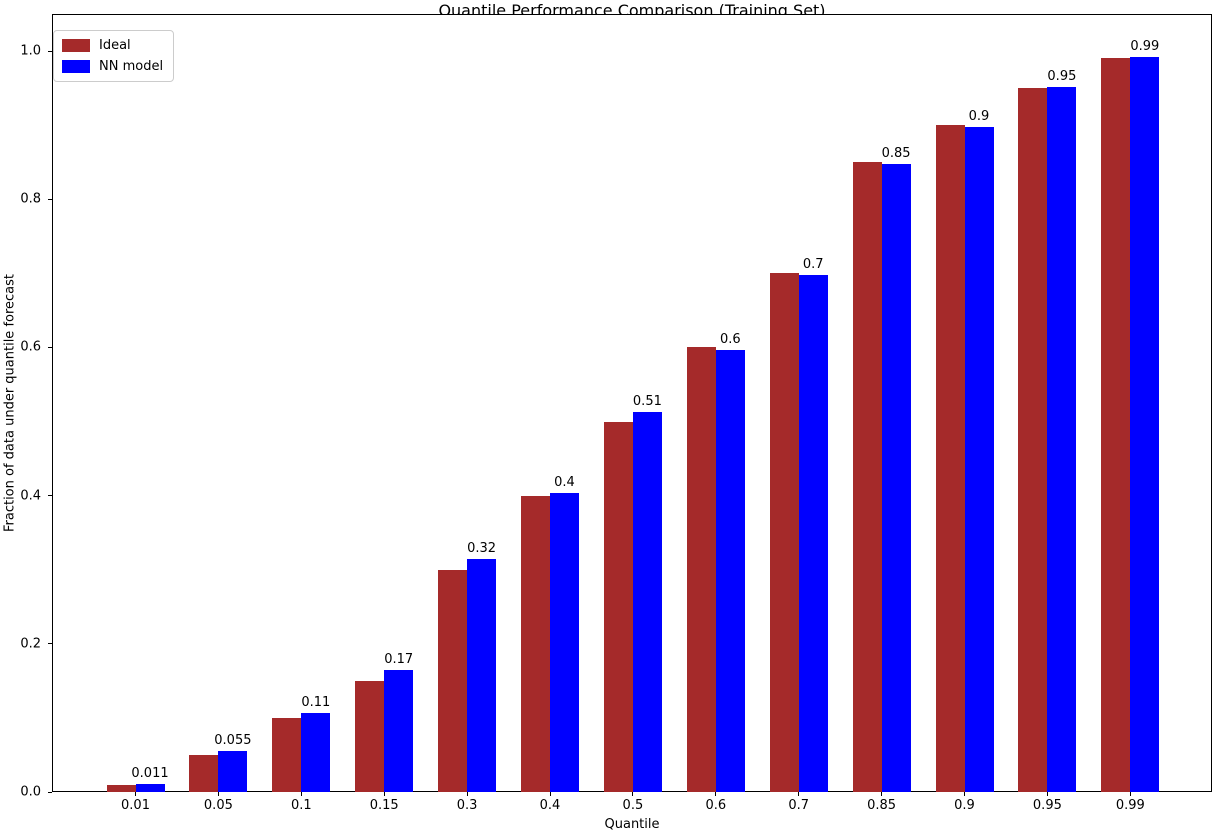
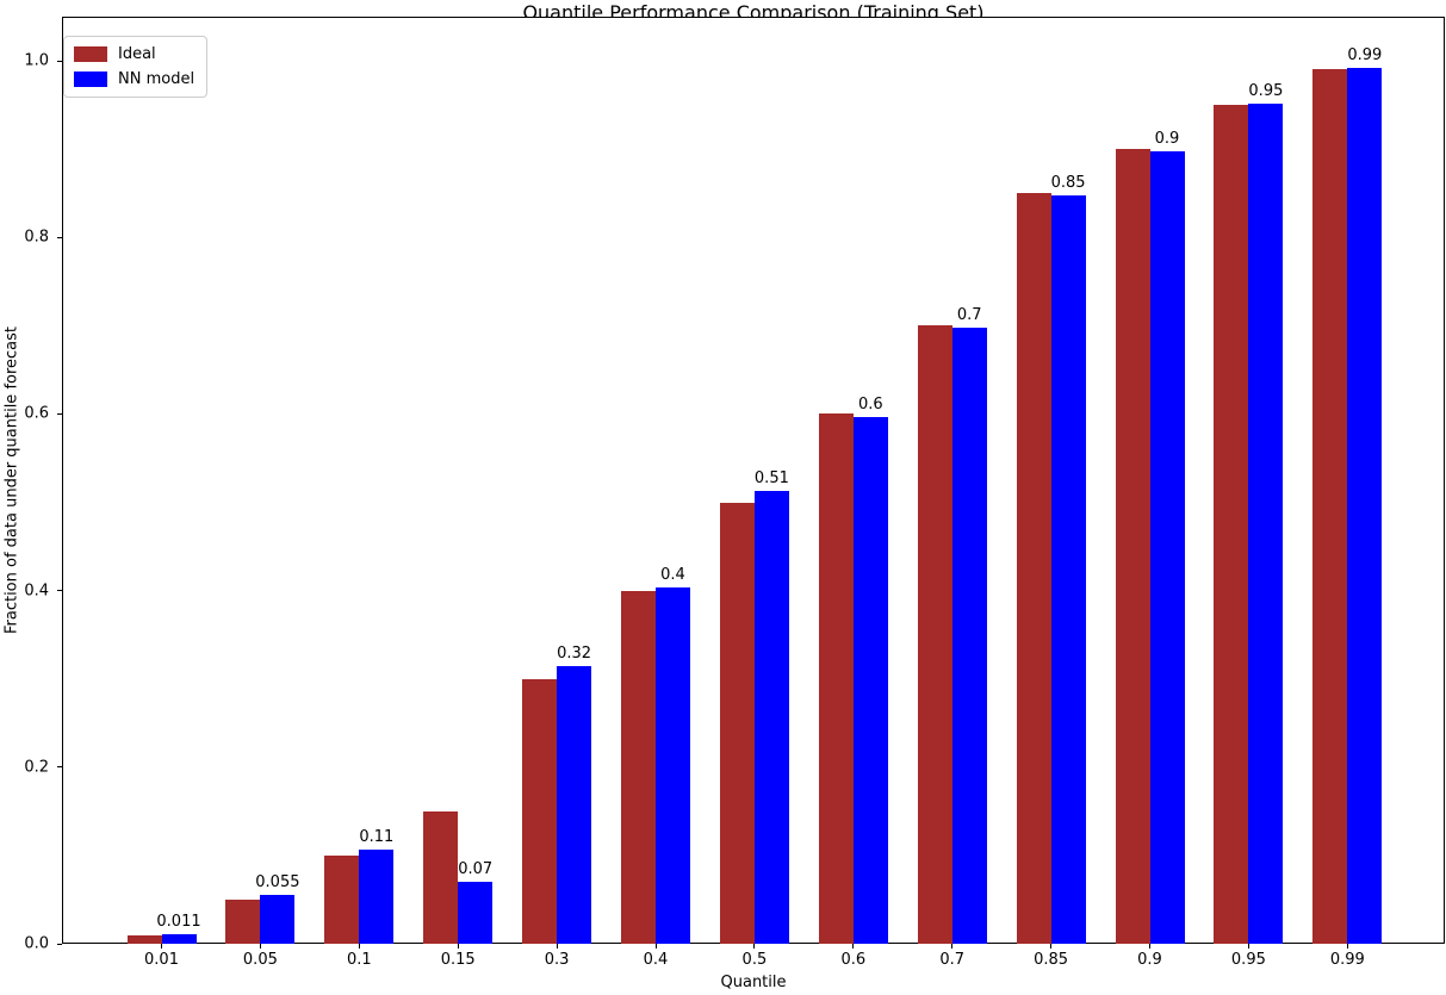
NN model/0.15: 0.17 -> 0.07
